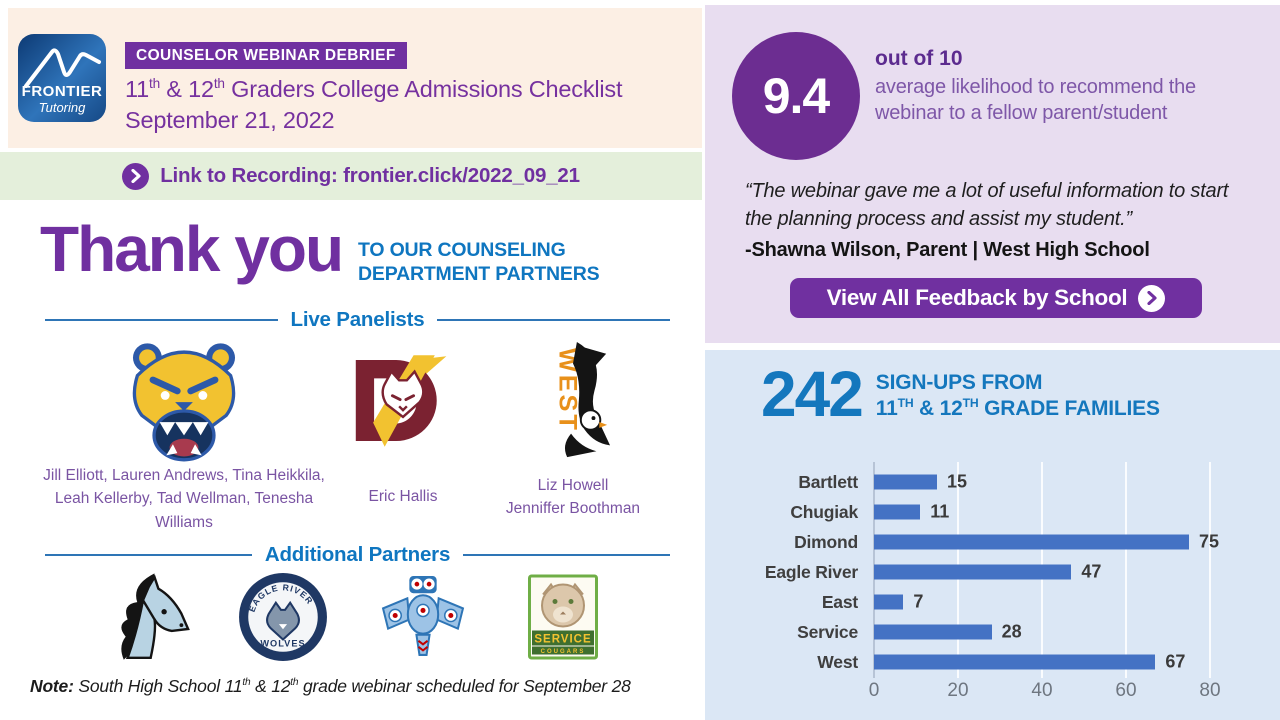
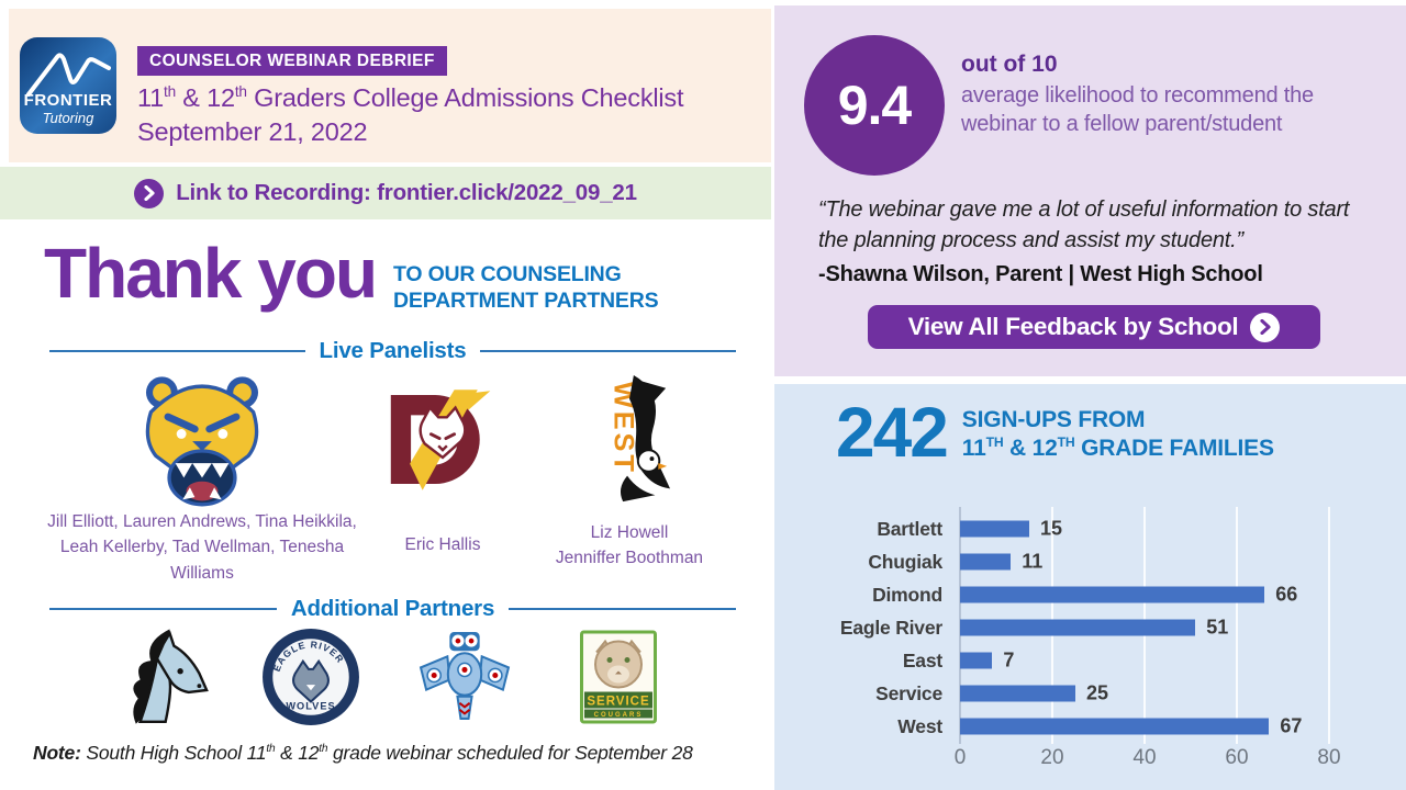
Dimond: 75 -> 66
Eagle River: 47 -> 51
Service: 28 -> 25
